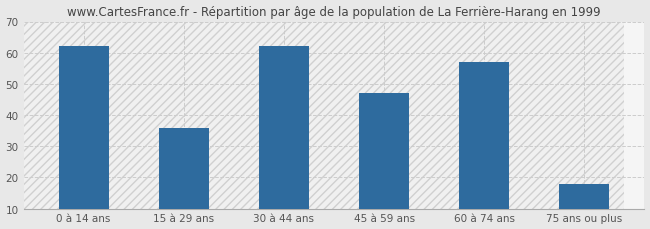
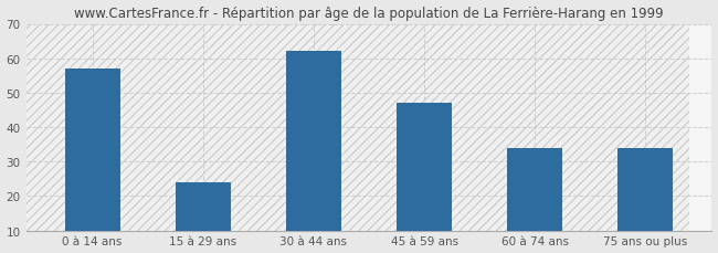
0 à 14 ans: 62 -> 57
15 à 29 ans: 36 -> 24
60 à 74 ans: 57 -> 34
75 ans ou plus: 18 -> 34
